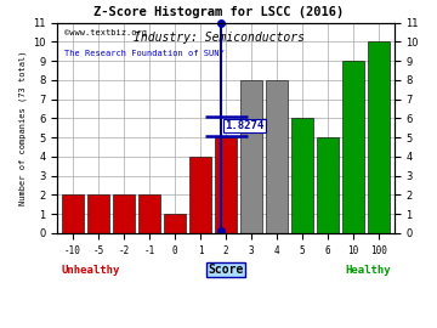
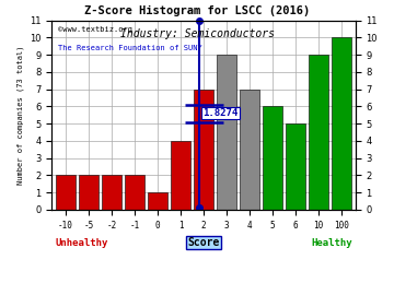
2: 5 -> 7
3: 8 -> 9
4: 8 -> 7
